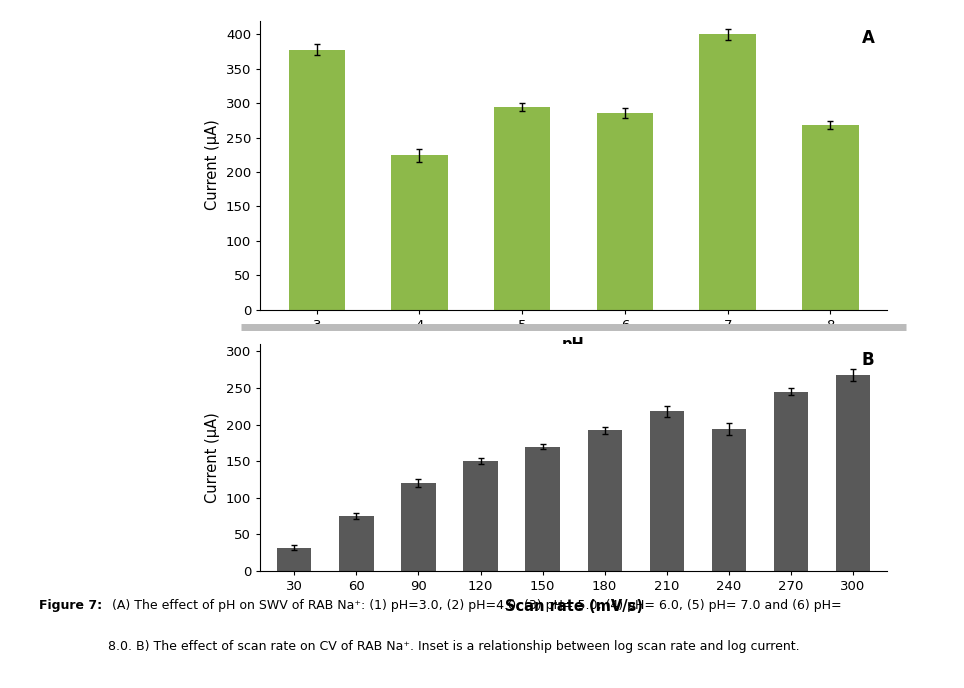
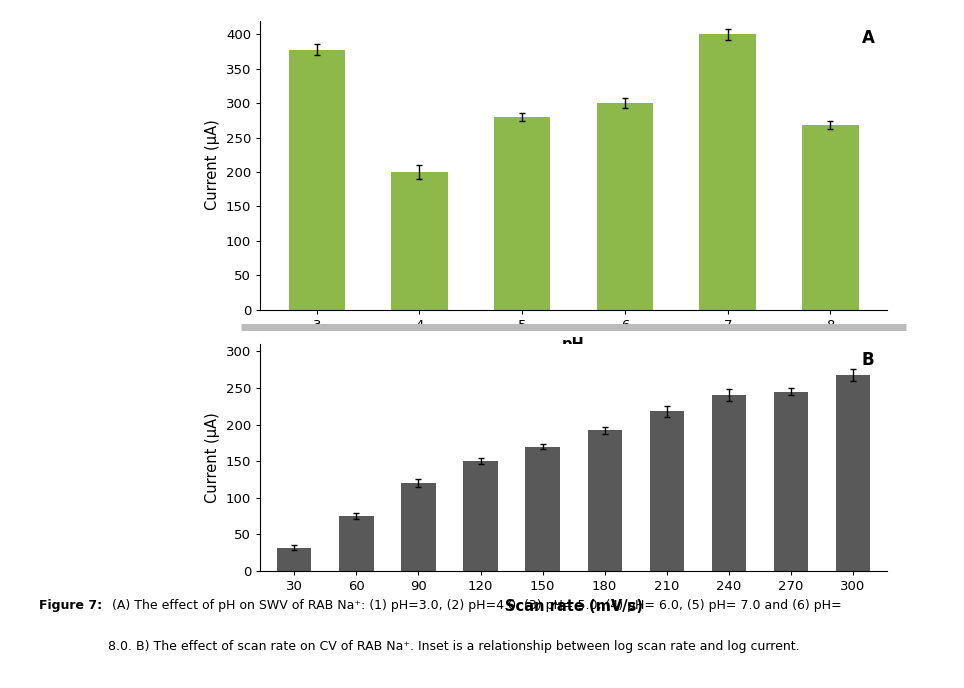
4: 224 -> 200
5: 294 -> 280
6: 286 -> 300
240: 194 -> 240
